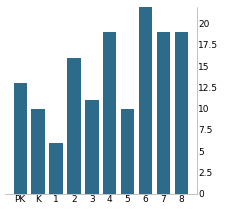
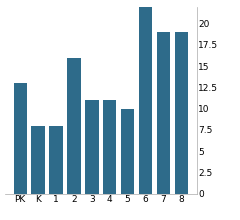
K: 10 -> 8
1: 6 -> 8
4: 19 -> 11
